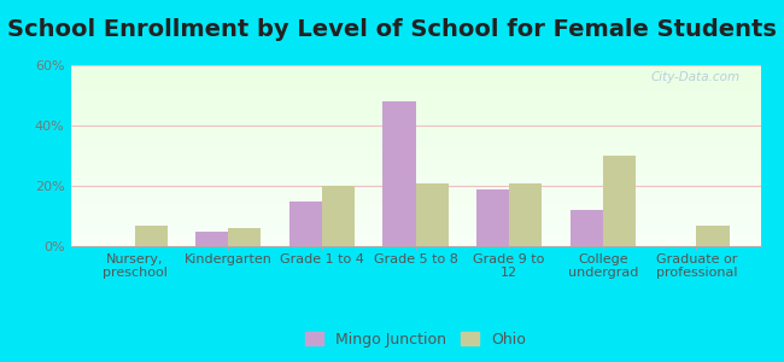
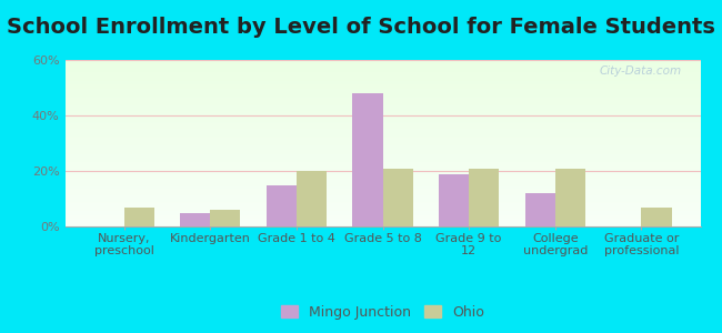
Ohio/College undergrad: 30% -> 21%
